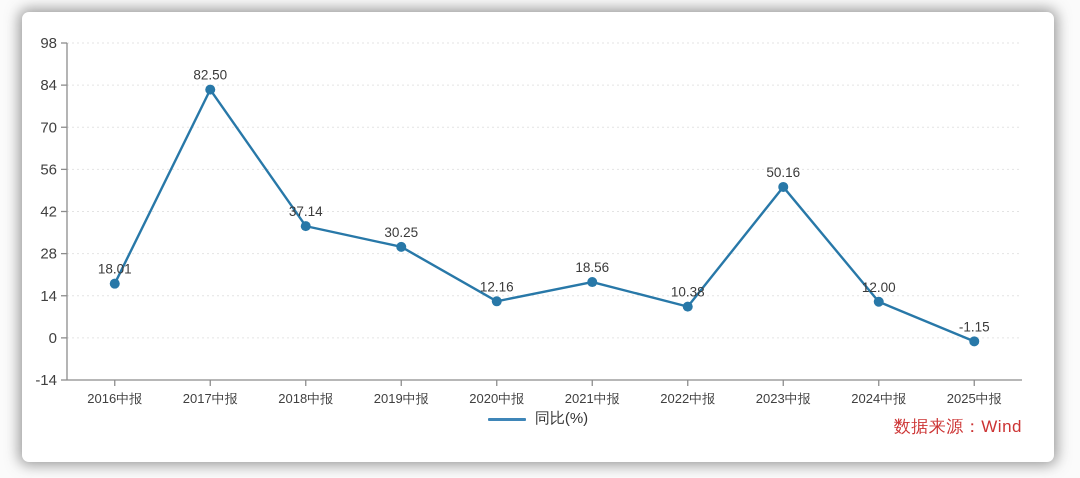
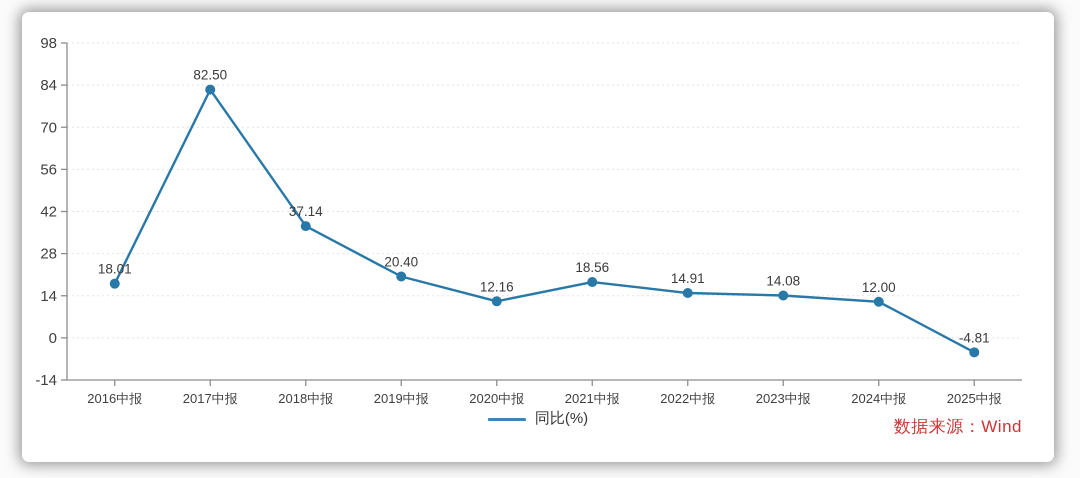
2019中报: 30.25 -> 20.40
2022中报: 10.38 -> 14.91
2023中报: 50.16 -> 14.08
2025中报: -1.15 -> -4.81
